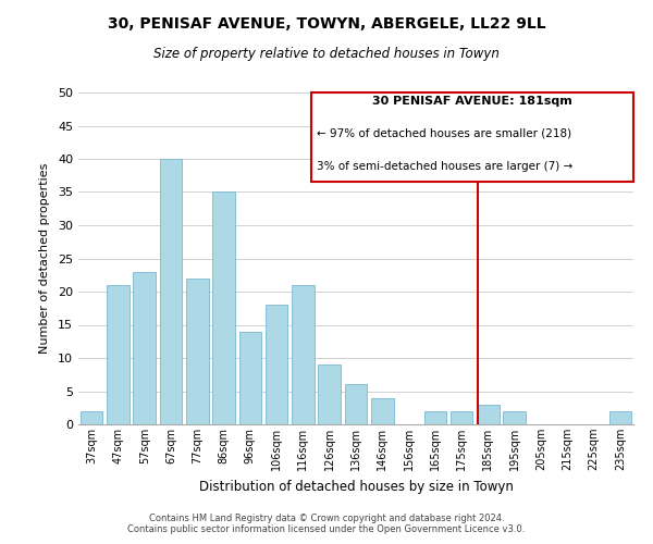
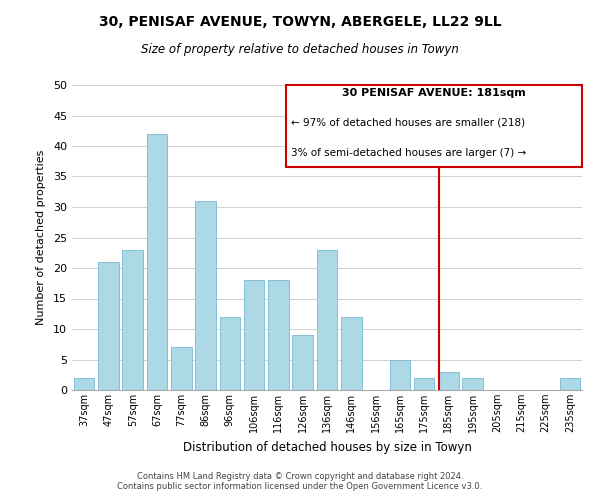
67sqm: 40 -> 42
77sqm: 22 -> 7
86sqm: 35 -> 31
96sqm: 14 -> 12
116sqm: 21 -> 18
136sqm: 6 -> 23
146sqm: 4 -> 12
165sqm: 2 -> 5
